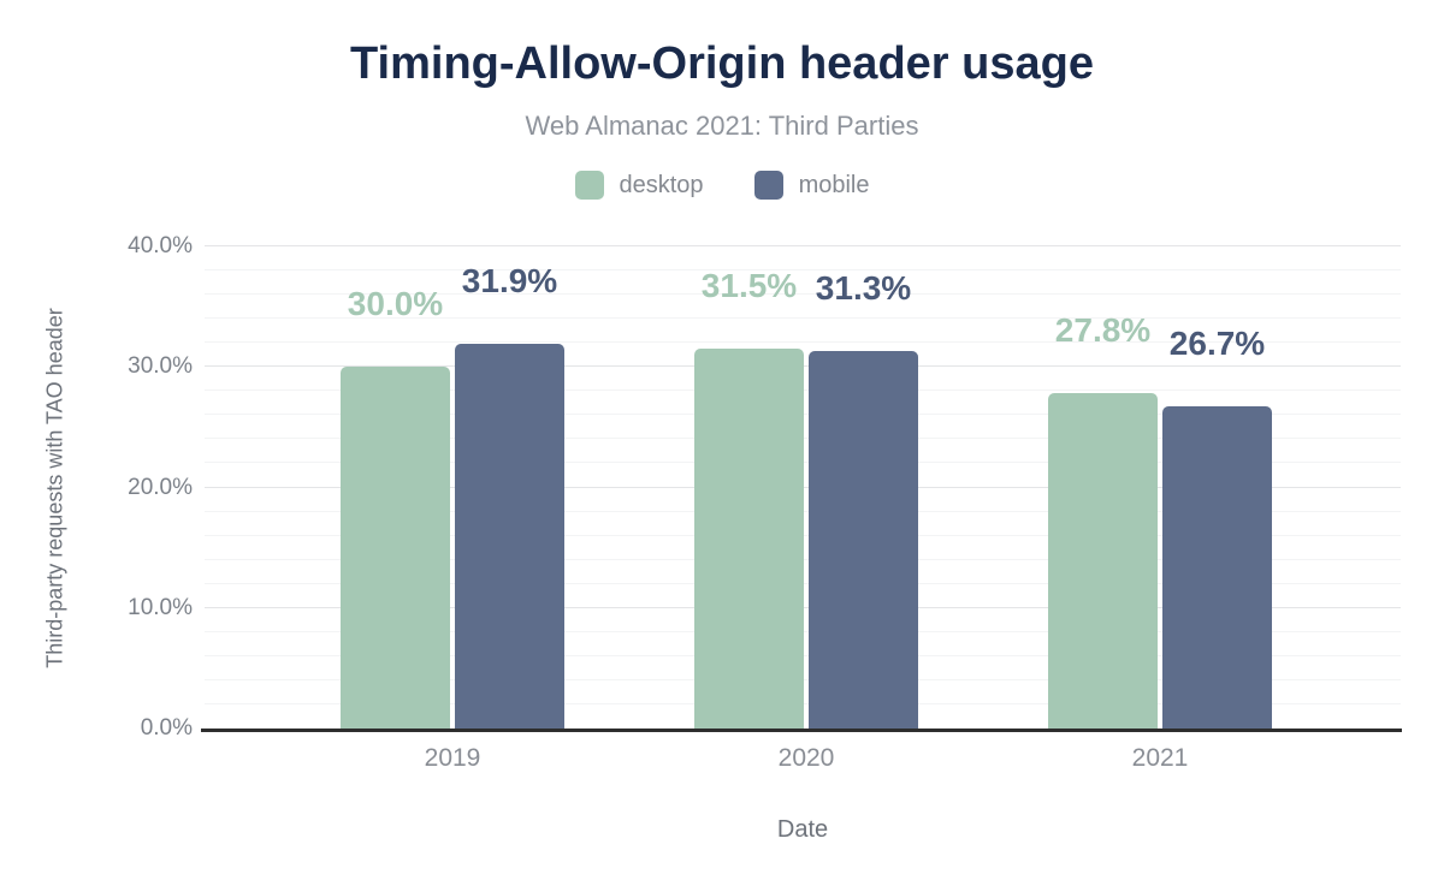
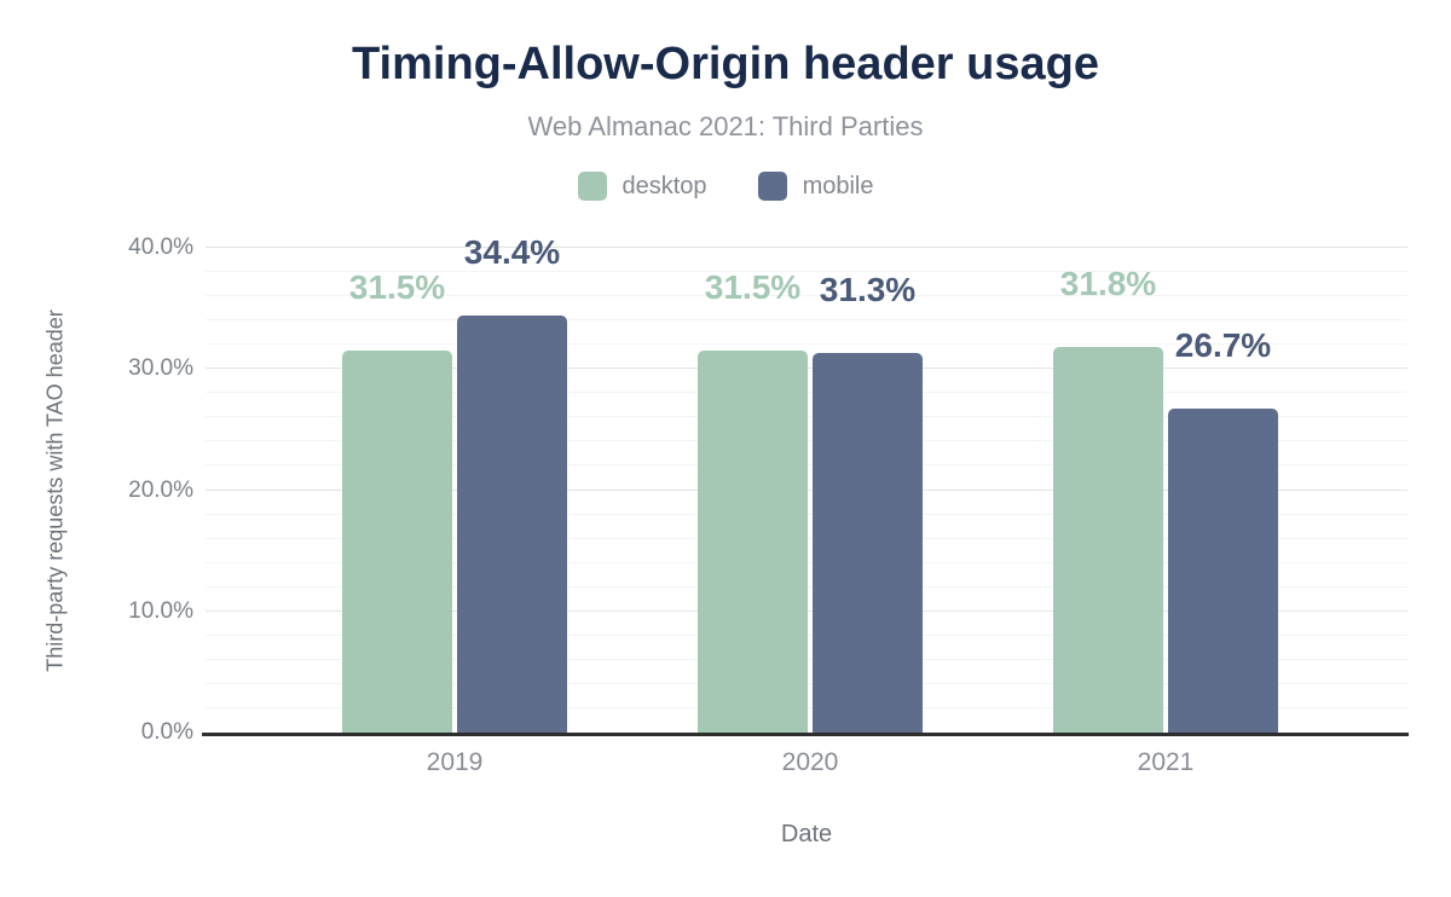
desktop/2019: 30.0% -> 31.5%
mobile/2019: 31.9% -> 34.4%
desktop/2021: 27.8% -> 31.8%
